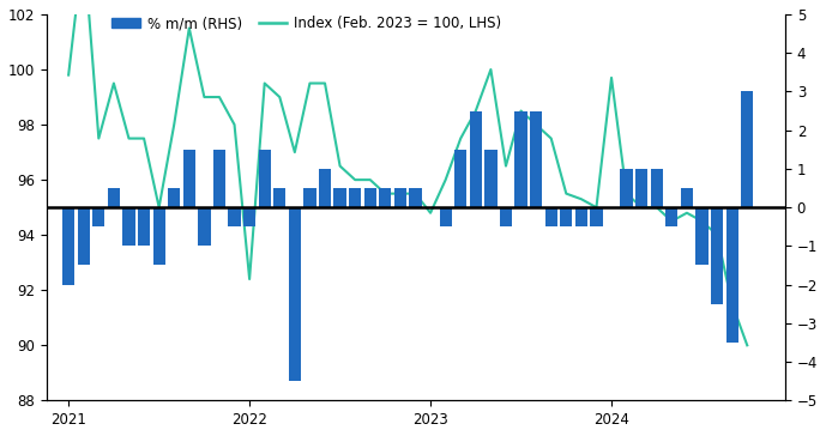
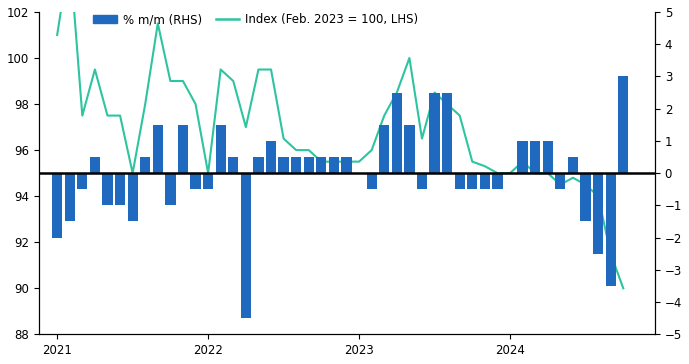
Index (Feb. 2023 = 100, LHS)/2021: 99.8 -> 101.0
Index (Feb. 2023 = 100, LHS)/2022: 92.4 -> 95.0
Index (Feb. 2023 = 100, LHS)/2023: 94.8 -> 95.5
Index (Feb. 2023 = 100, LHS)/2024: 99.7 -> 95.0
